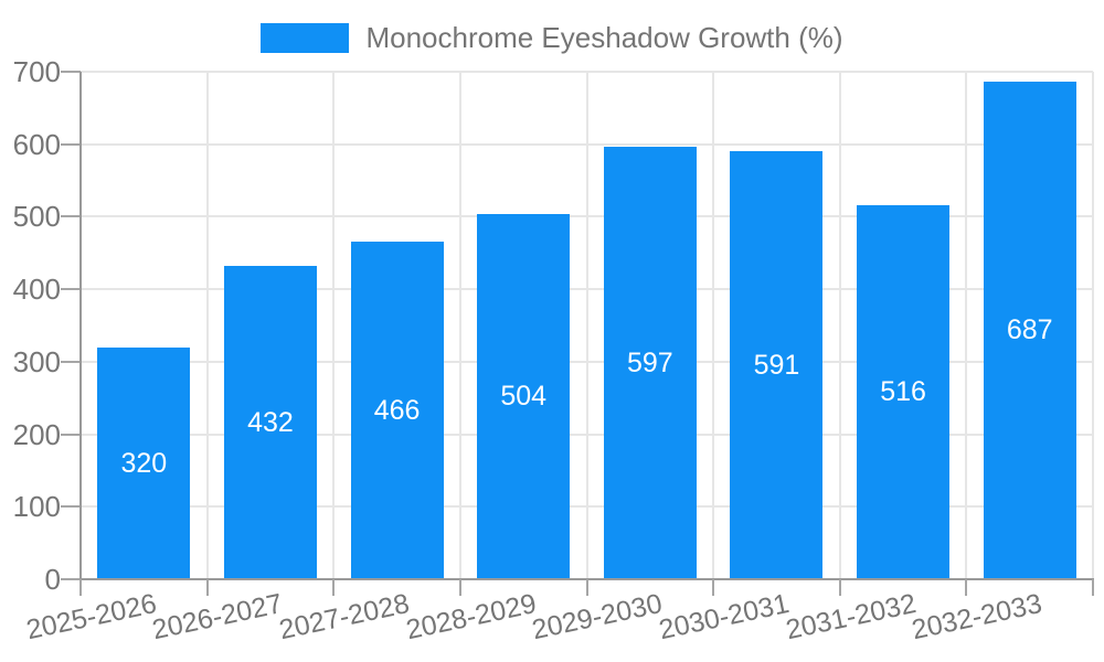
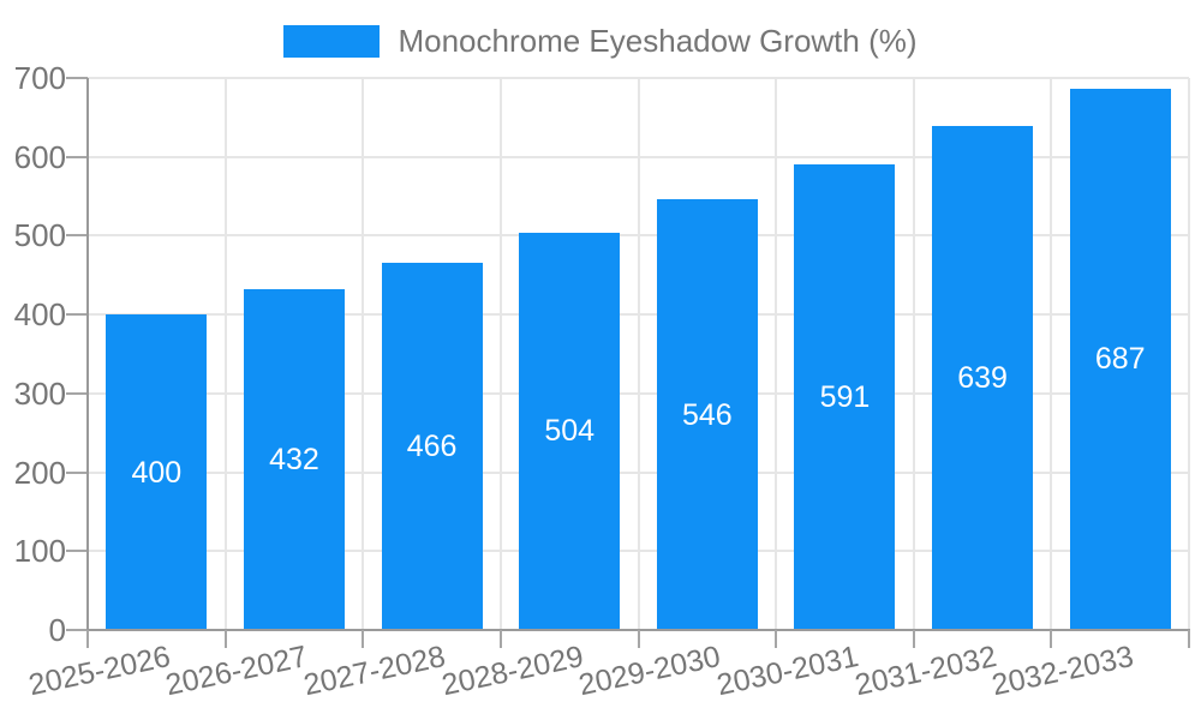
2025-2026: 320 -> 400
2029-2030: 597 -> 546
2031-2032: 516 -> 639
